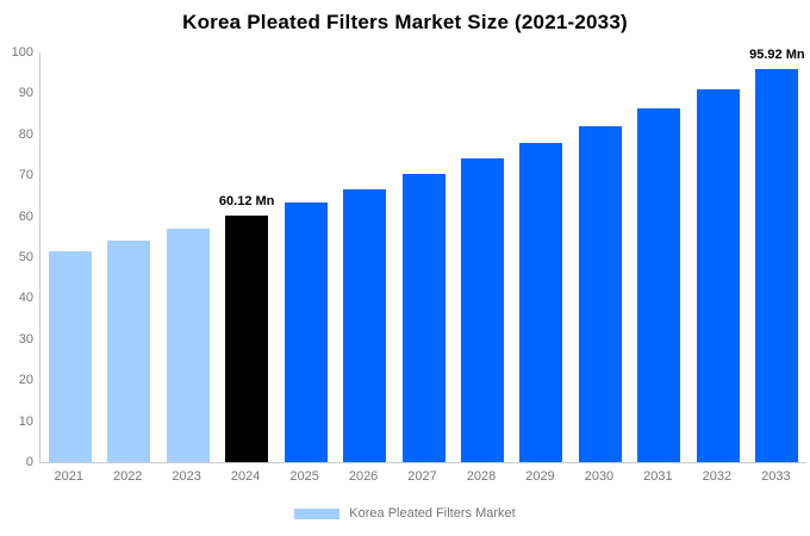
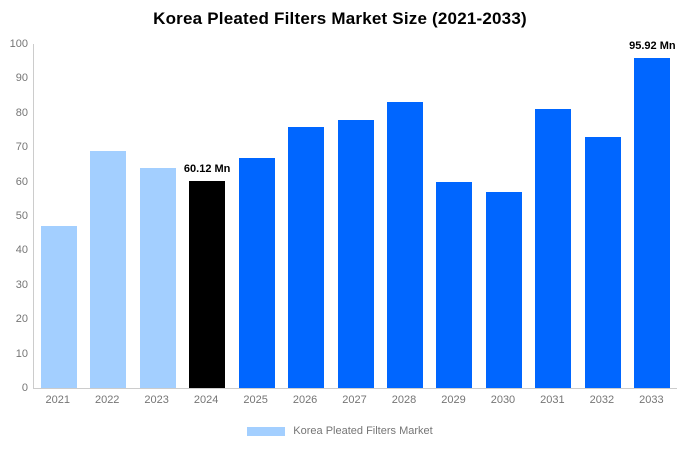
2021: 51 -> 47
2022: 54 -> 69
2023: 57 -> 64
2025: 63 -> 67
2026: 67 -> 76
2027: 70 -> 78
2028: 74 -> 83
2029: 78 -> 60
2030: 82 -> 57
2031: 86 -> 81
2032: 91 -> 73
